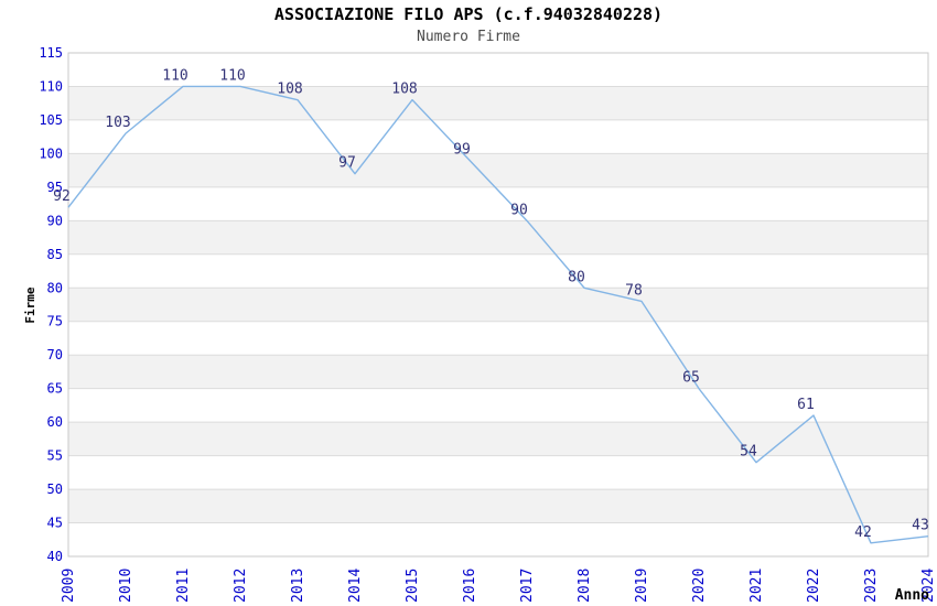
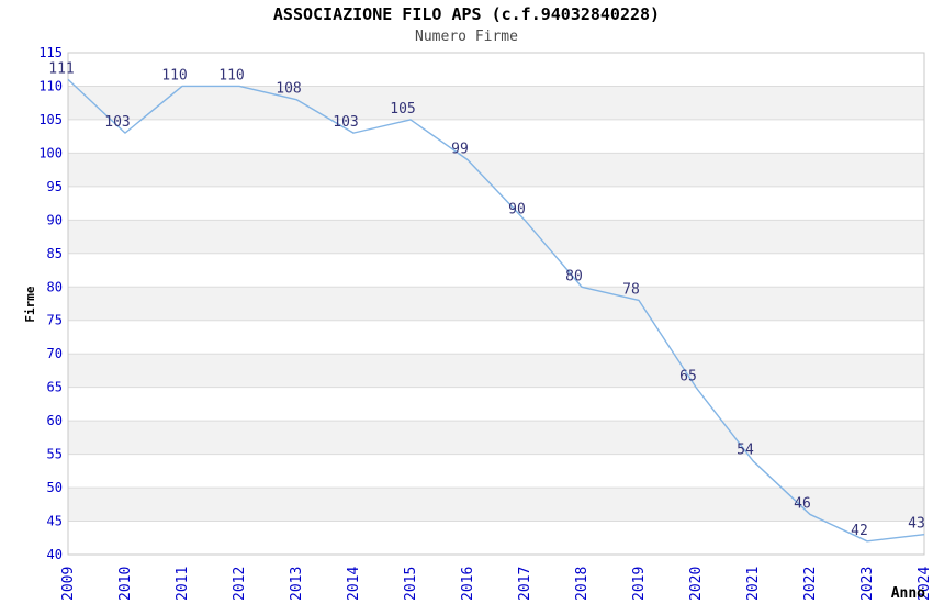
2009: 92 -> 111
2014: 97 -> 103
2015: 108 -> 105
2022: 61 -> 46
